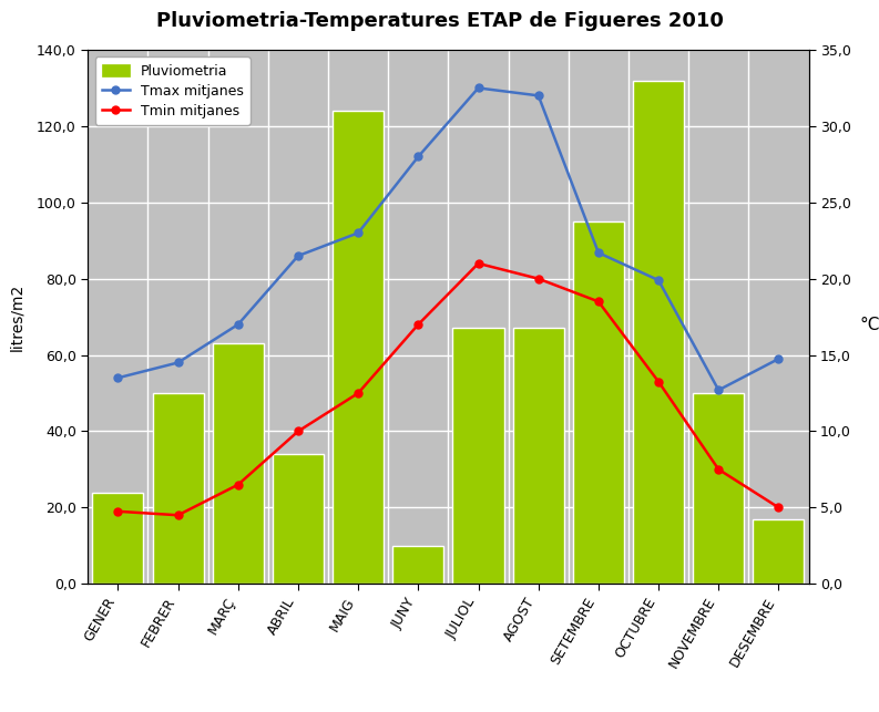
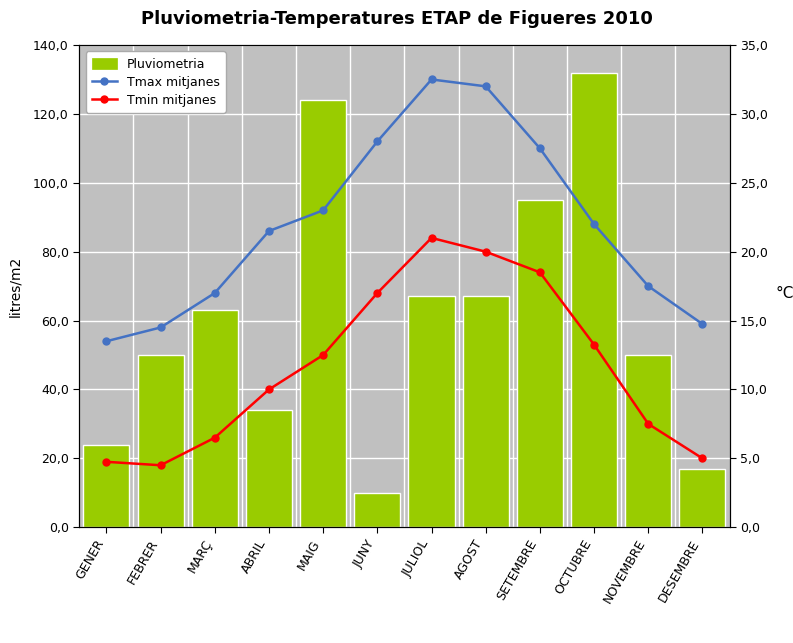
Tmax mitjanes/SETEMBRE: 21,7 -> 27,5
Tmax mitjanes/OCTUBRE: 19,9 -> 22,0
Tmax mitjanes/NOVEMBRE: 12,7 -> 17,5
